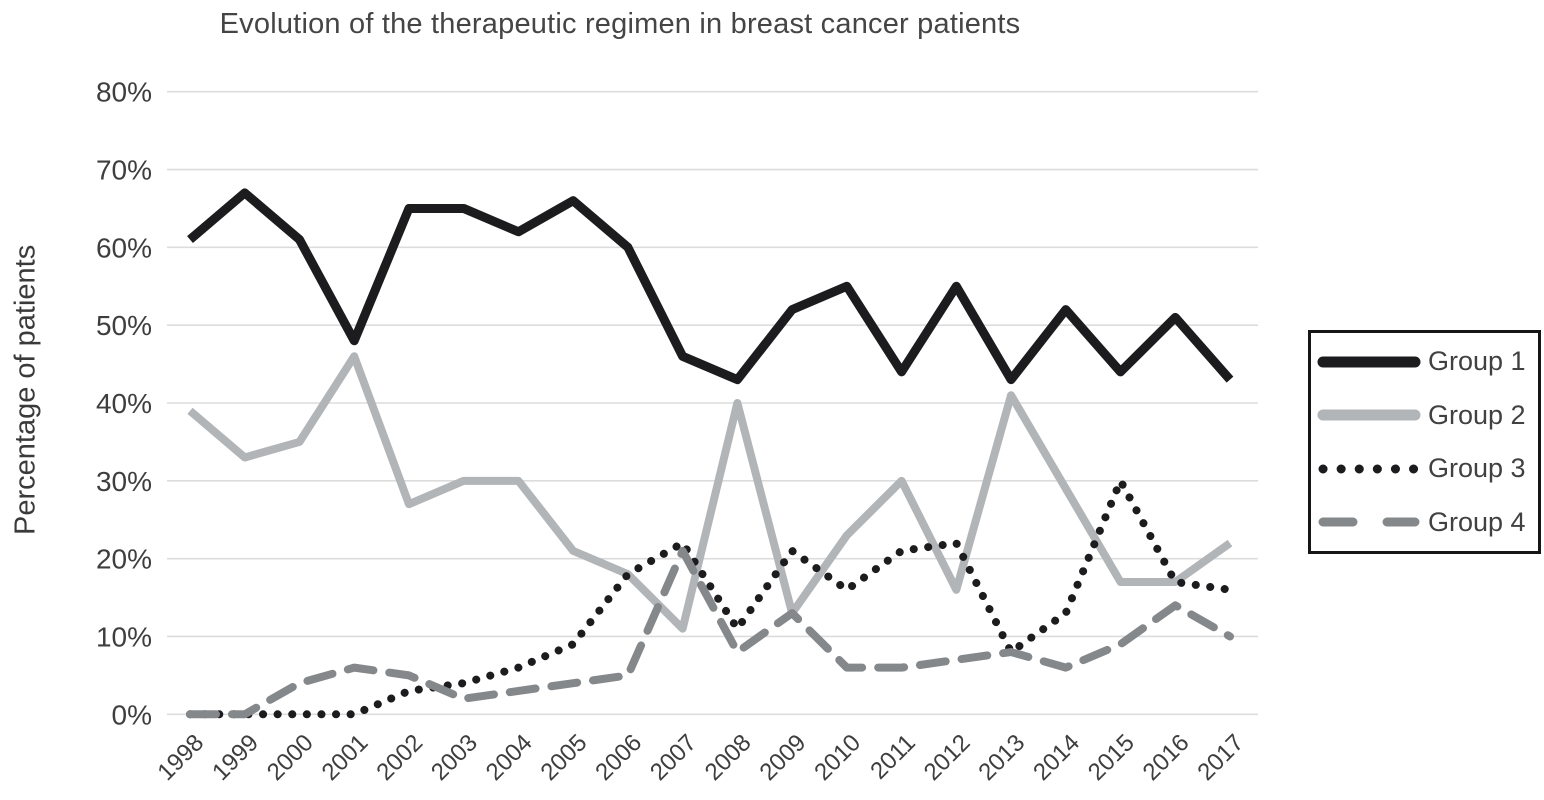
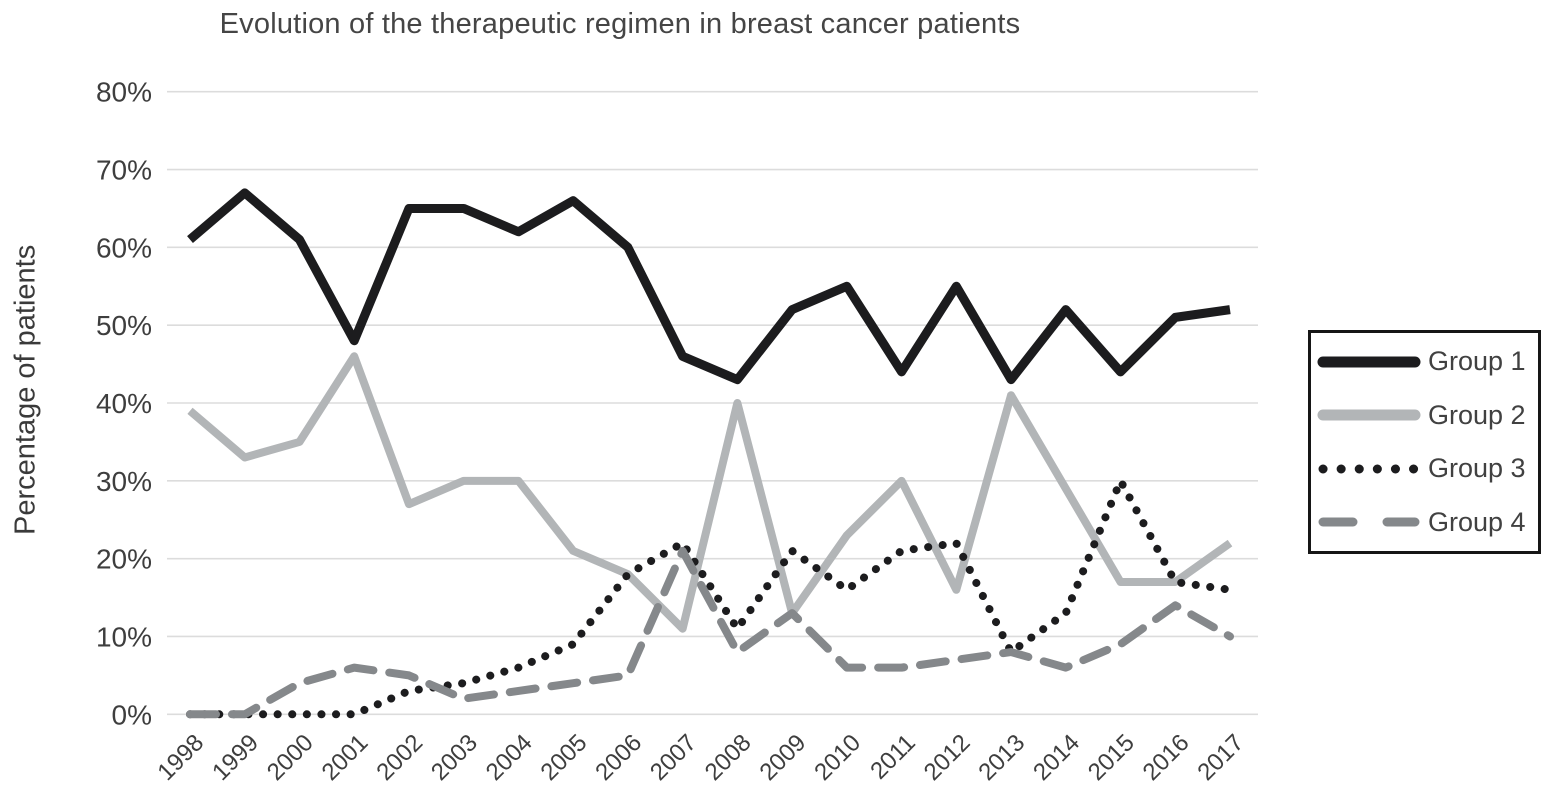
Group 1/2017: 43% -> 52%
